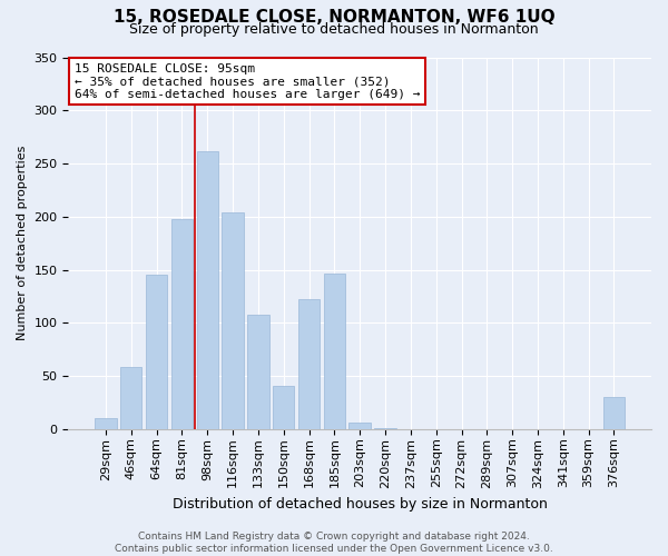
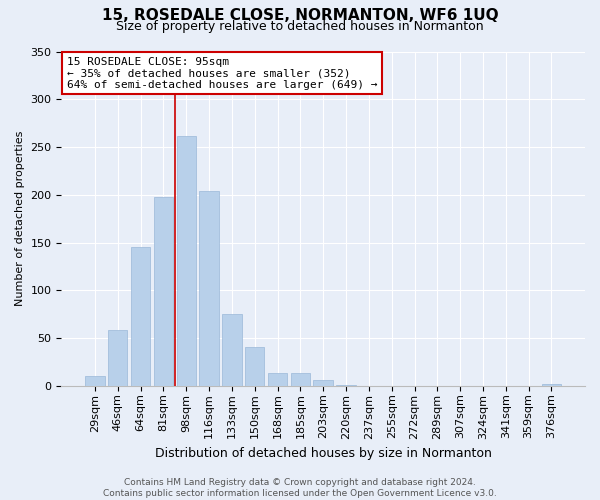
133sqm: 108 -> 75
168sqm: 122 -> 13
185sqm: 146 -> 14
376sqm: 30 -> 2
